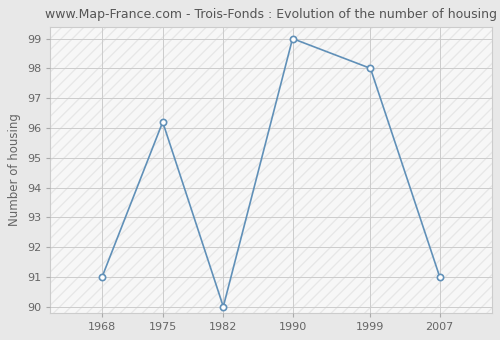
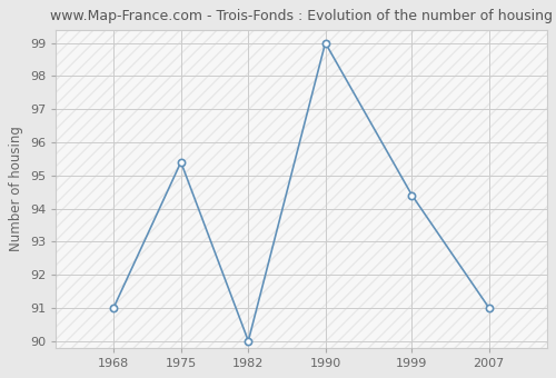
1975: 96.2 -> 95.4
1999: 98.0 -> 94.4
